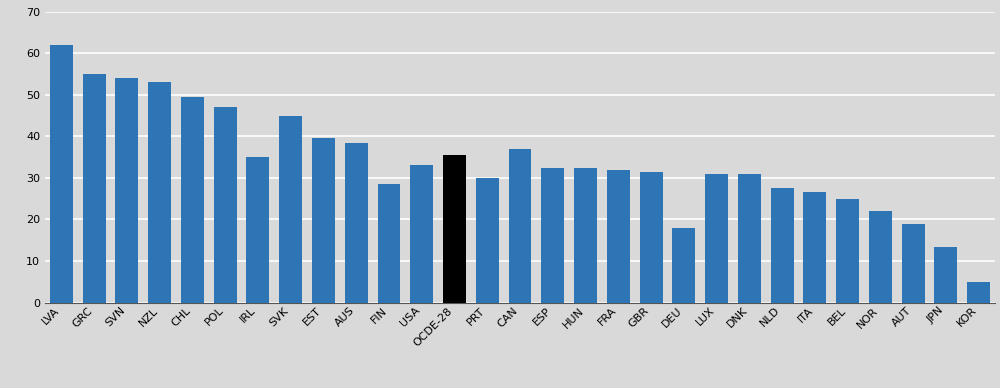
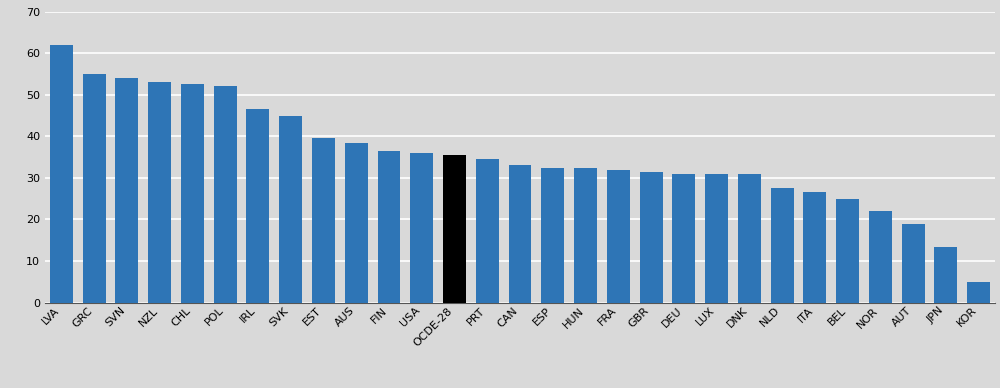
CHL: 49.5 -> 52.5
POL: 47.0 -> 52.0
IRL: 35.0 -> 46.5
FIN: 28.5 -> 36.5
USA: 33.0 -> 36.0
PRT: 30.0 -> 34.5
CAN: 37.0 -> 33.0
DEU: 18.0 -> 31.0
